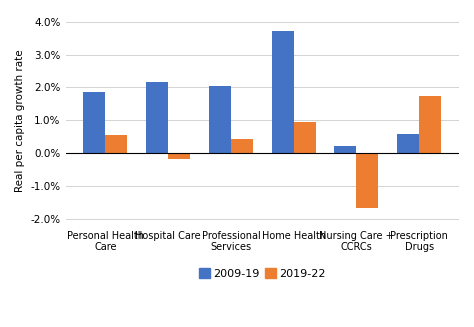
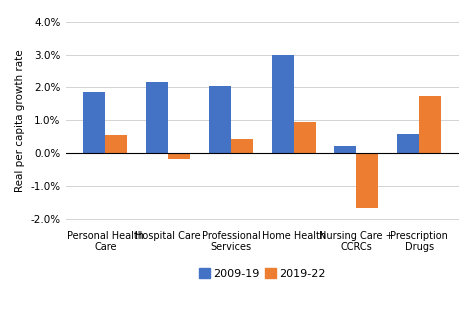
2009-19/Home Health: 3.70% -> 3.00%
